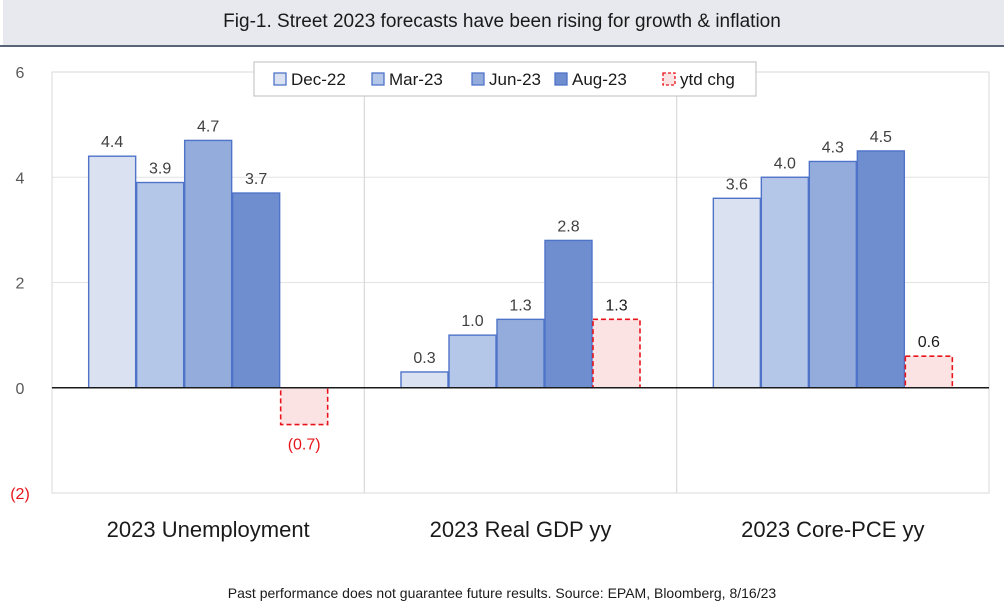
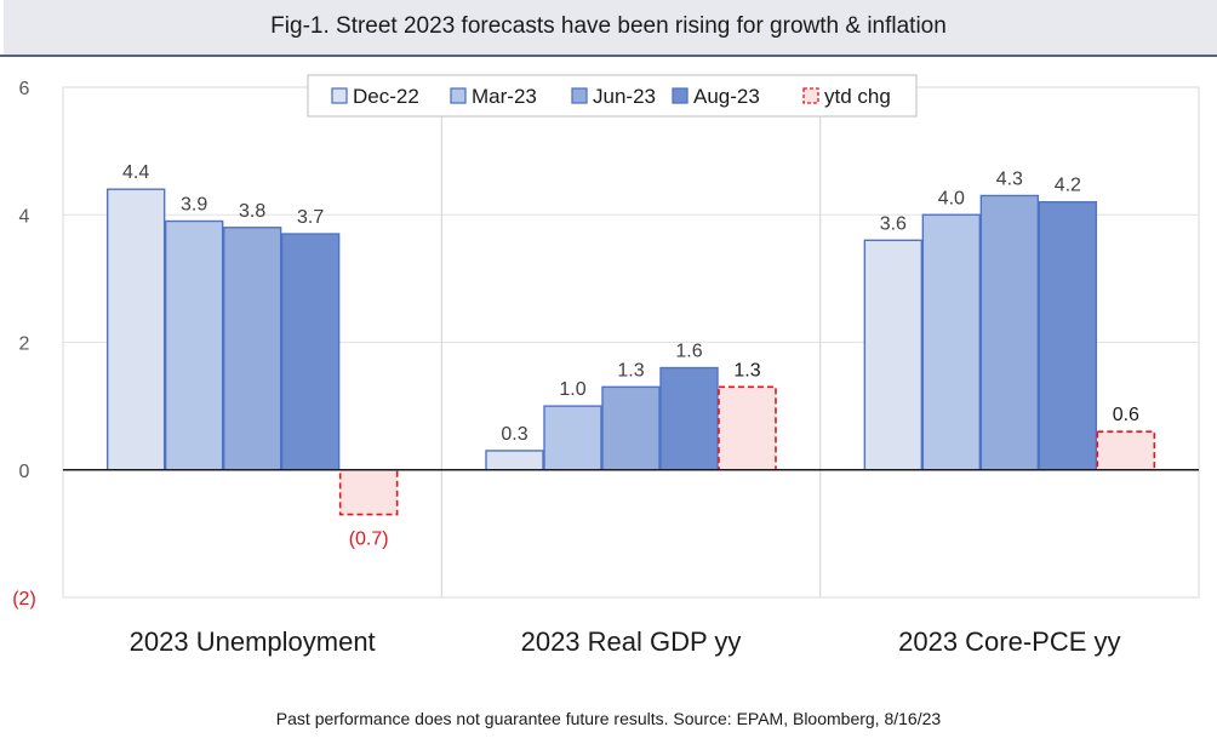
Jun-23/2023 Unemployment: 4.7 -> 3.8
Aug-23/2023 Real GDP yy: 2.8 -> 1.6
Aug-23/2023 Core-PCE yy: 4.5 -> 4.2
